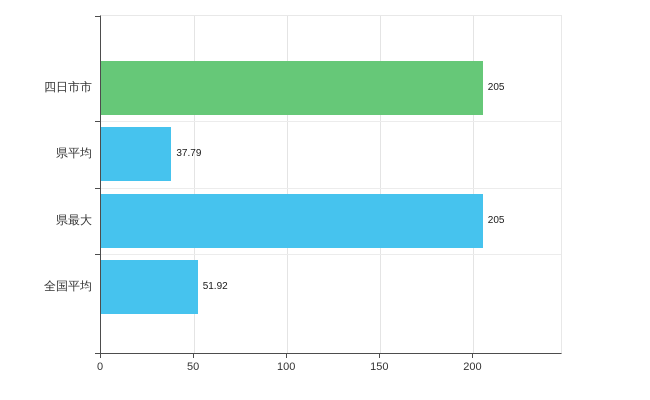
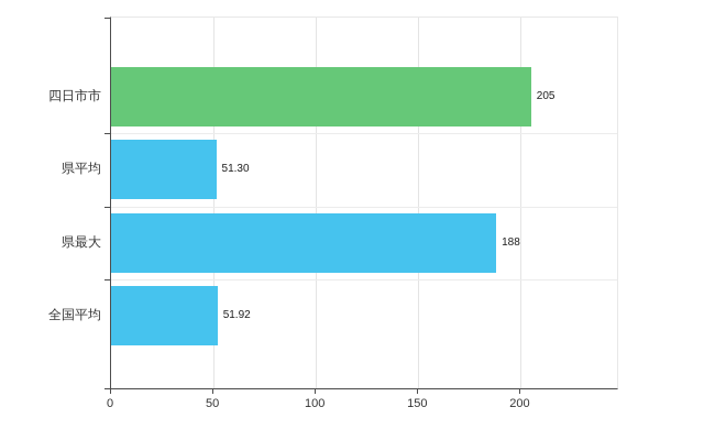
県平均: 37.79 -> 51.30
県最大: 205 -> 188
